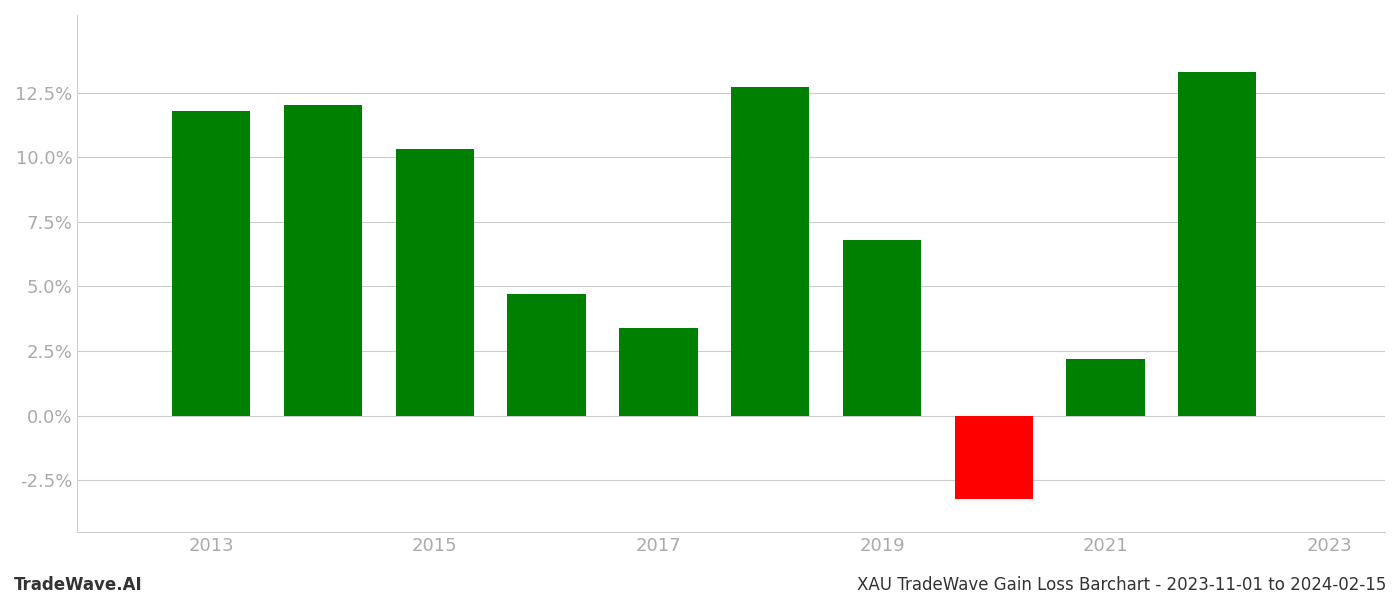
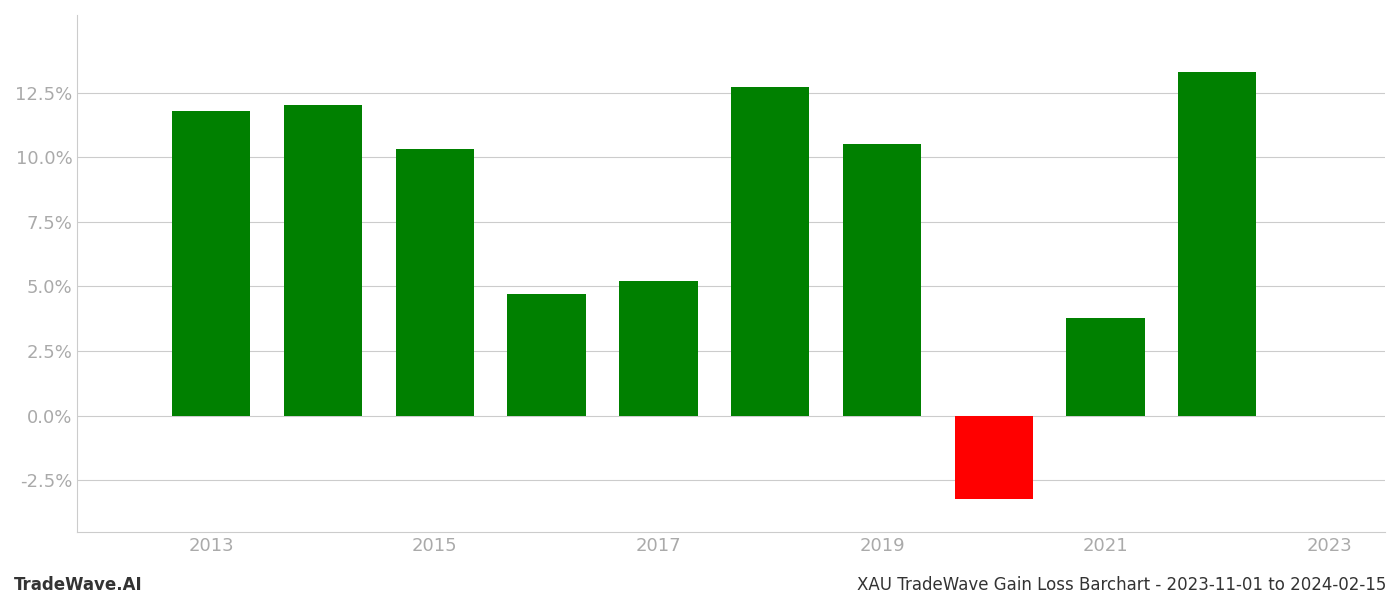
2017: 3.4% -> 5.2%
2019: 6.8% -> 10.5%
2021: 2.2% -> 3.8%
